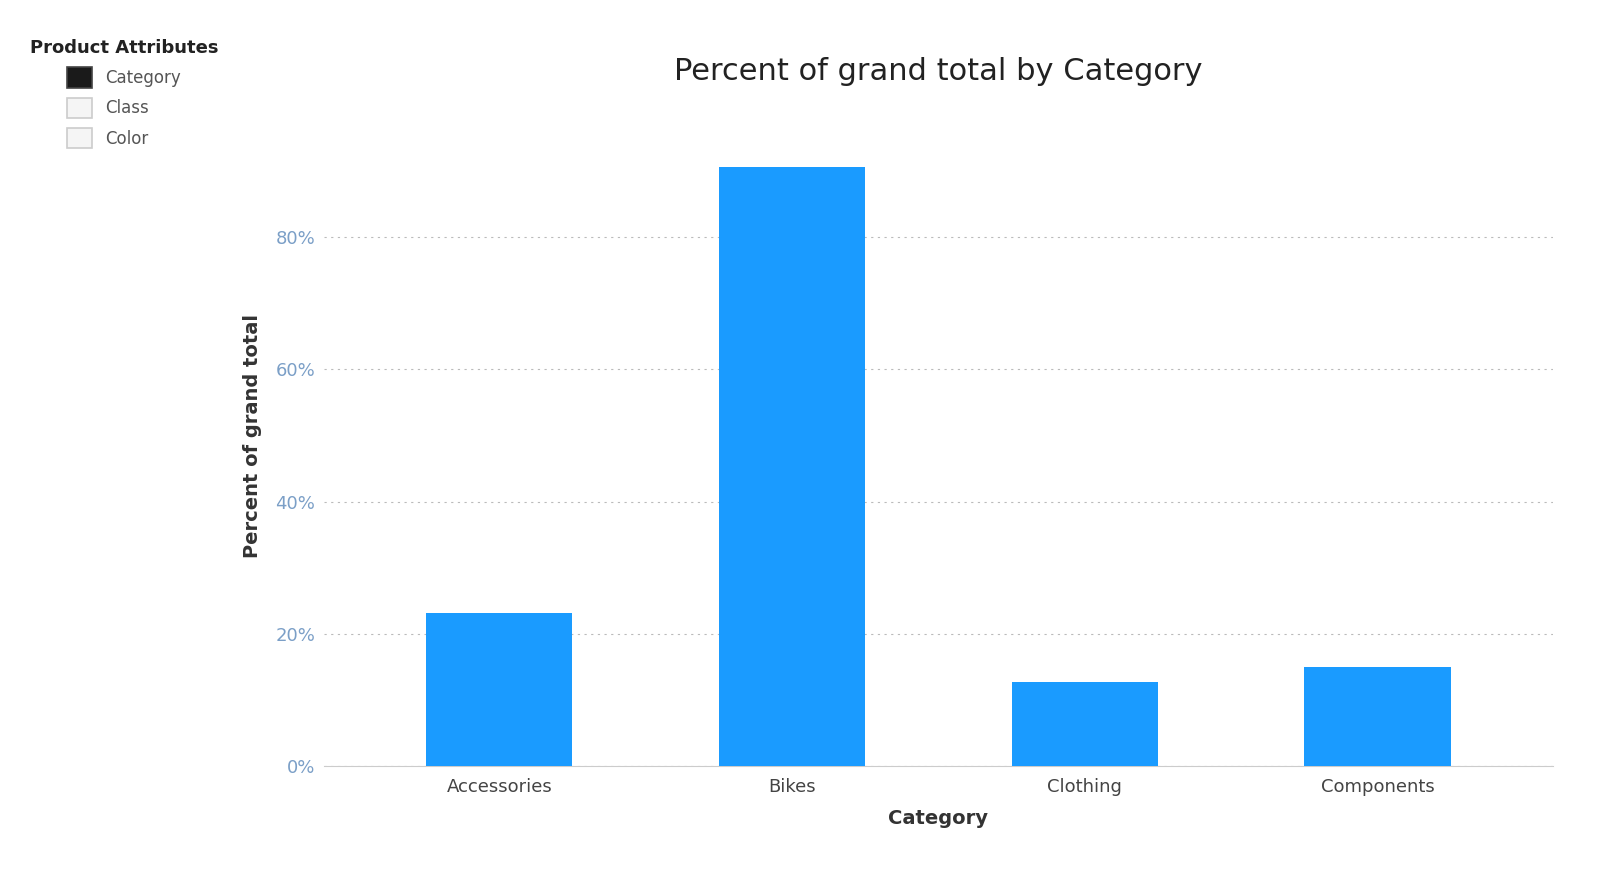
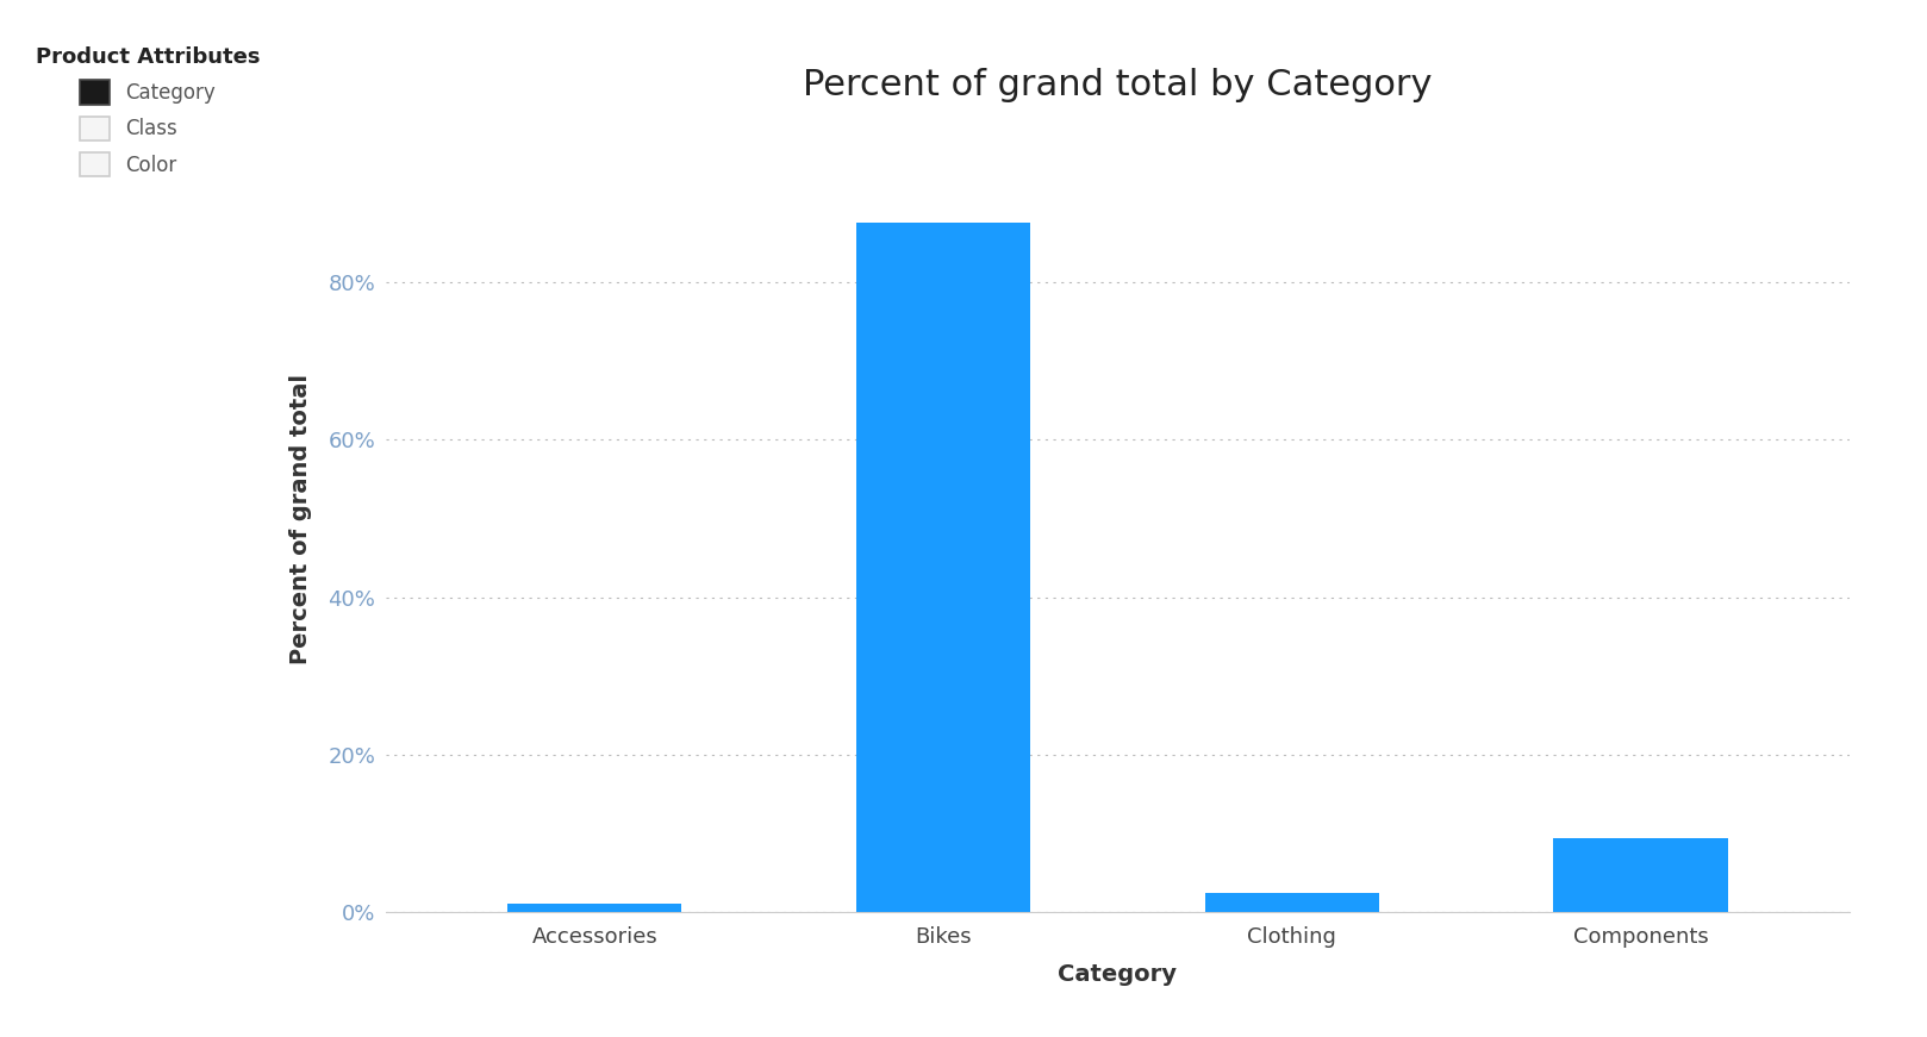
Accessories: 23.2% -> 1.2%
Bikes: 90.6% -> 87.5%
Clothing: 12.8% -> 2.5%
Components: 15.0% -> 9.5%
